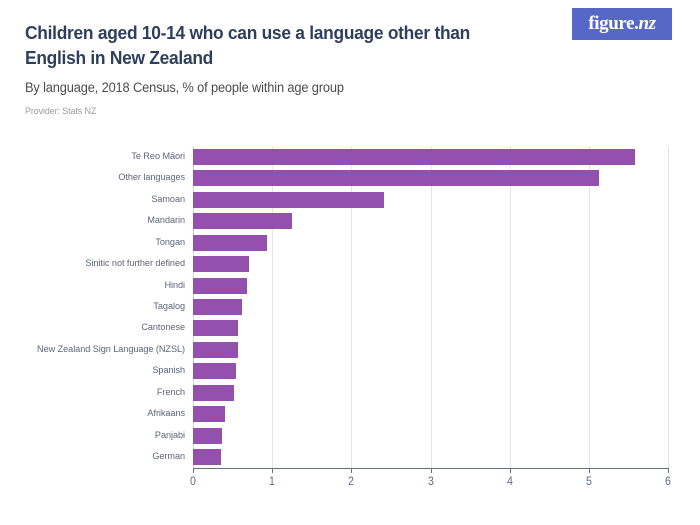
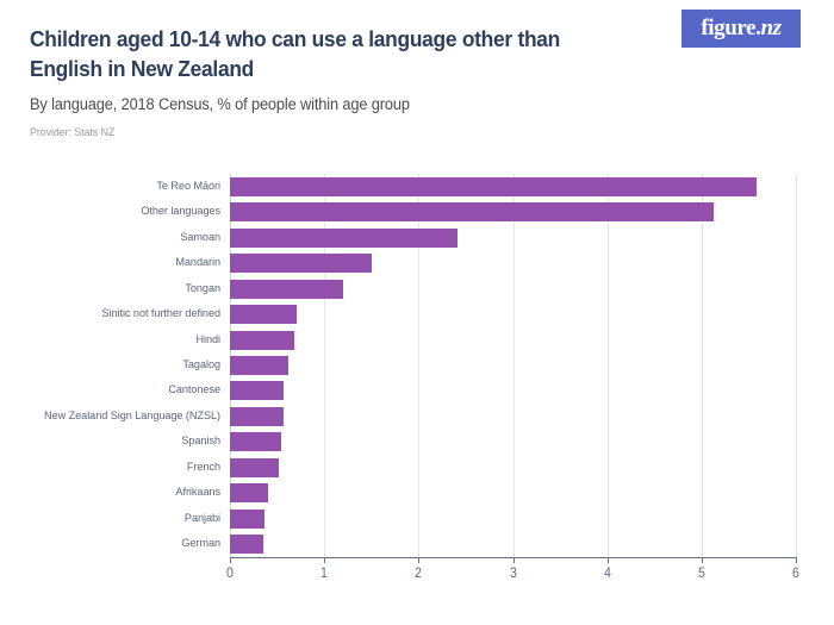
Mandarin: 1.2 -> 1.5
Tongan: 0.9 -> 1.2
